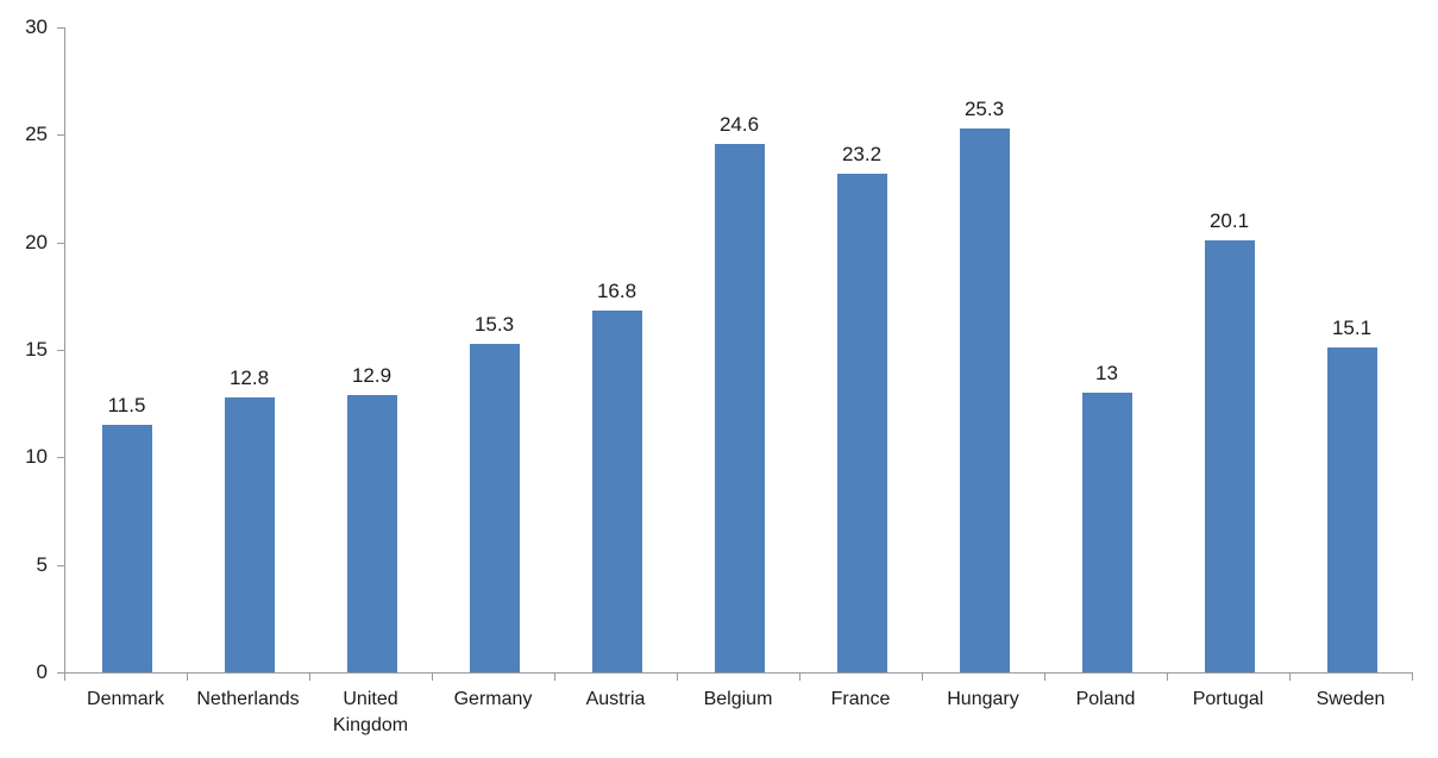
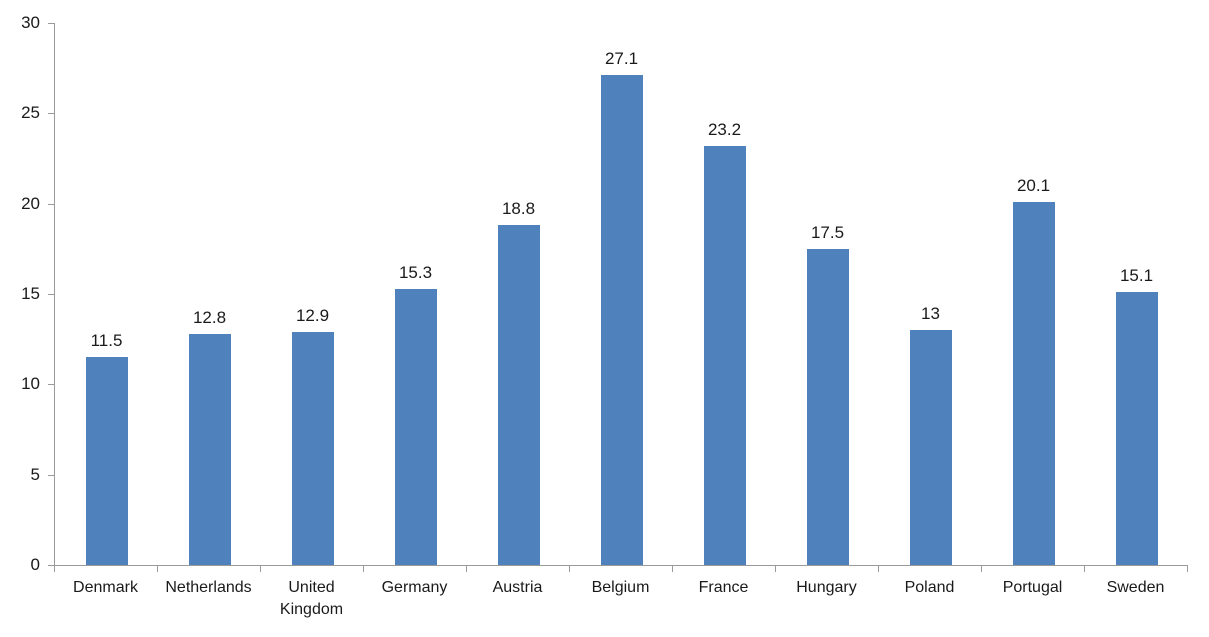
Austria: 16.8 -> 18.8
Belgium: 24.6 -> 27.1
Hungary: 25.3 -> 17.5
